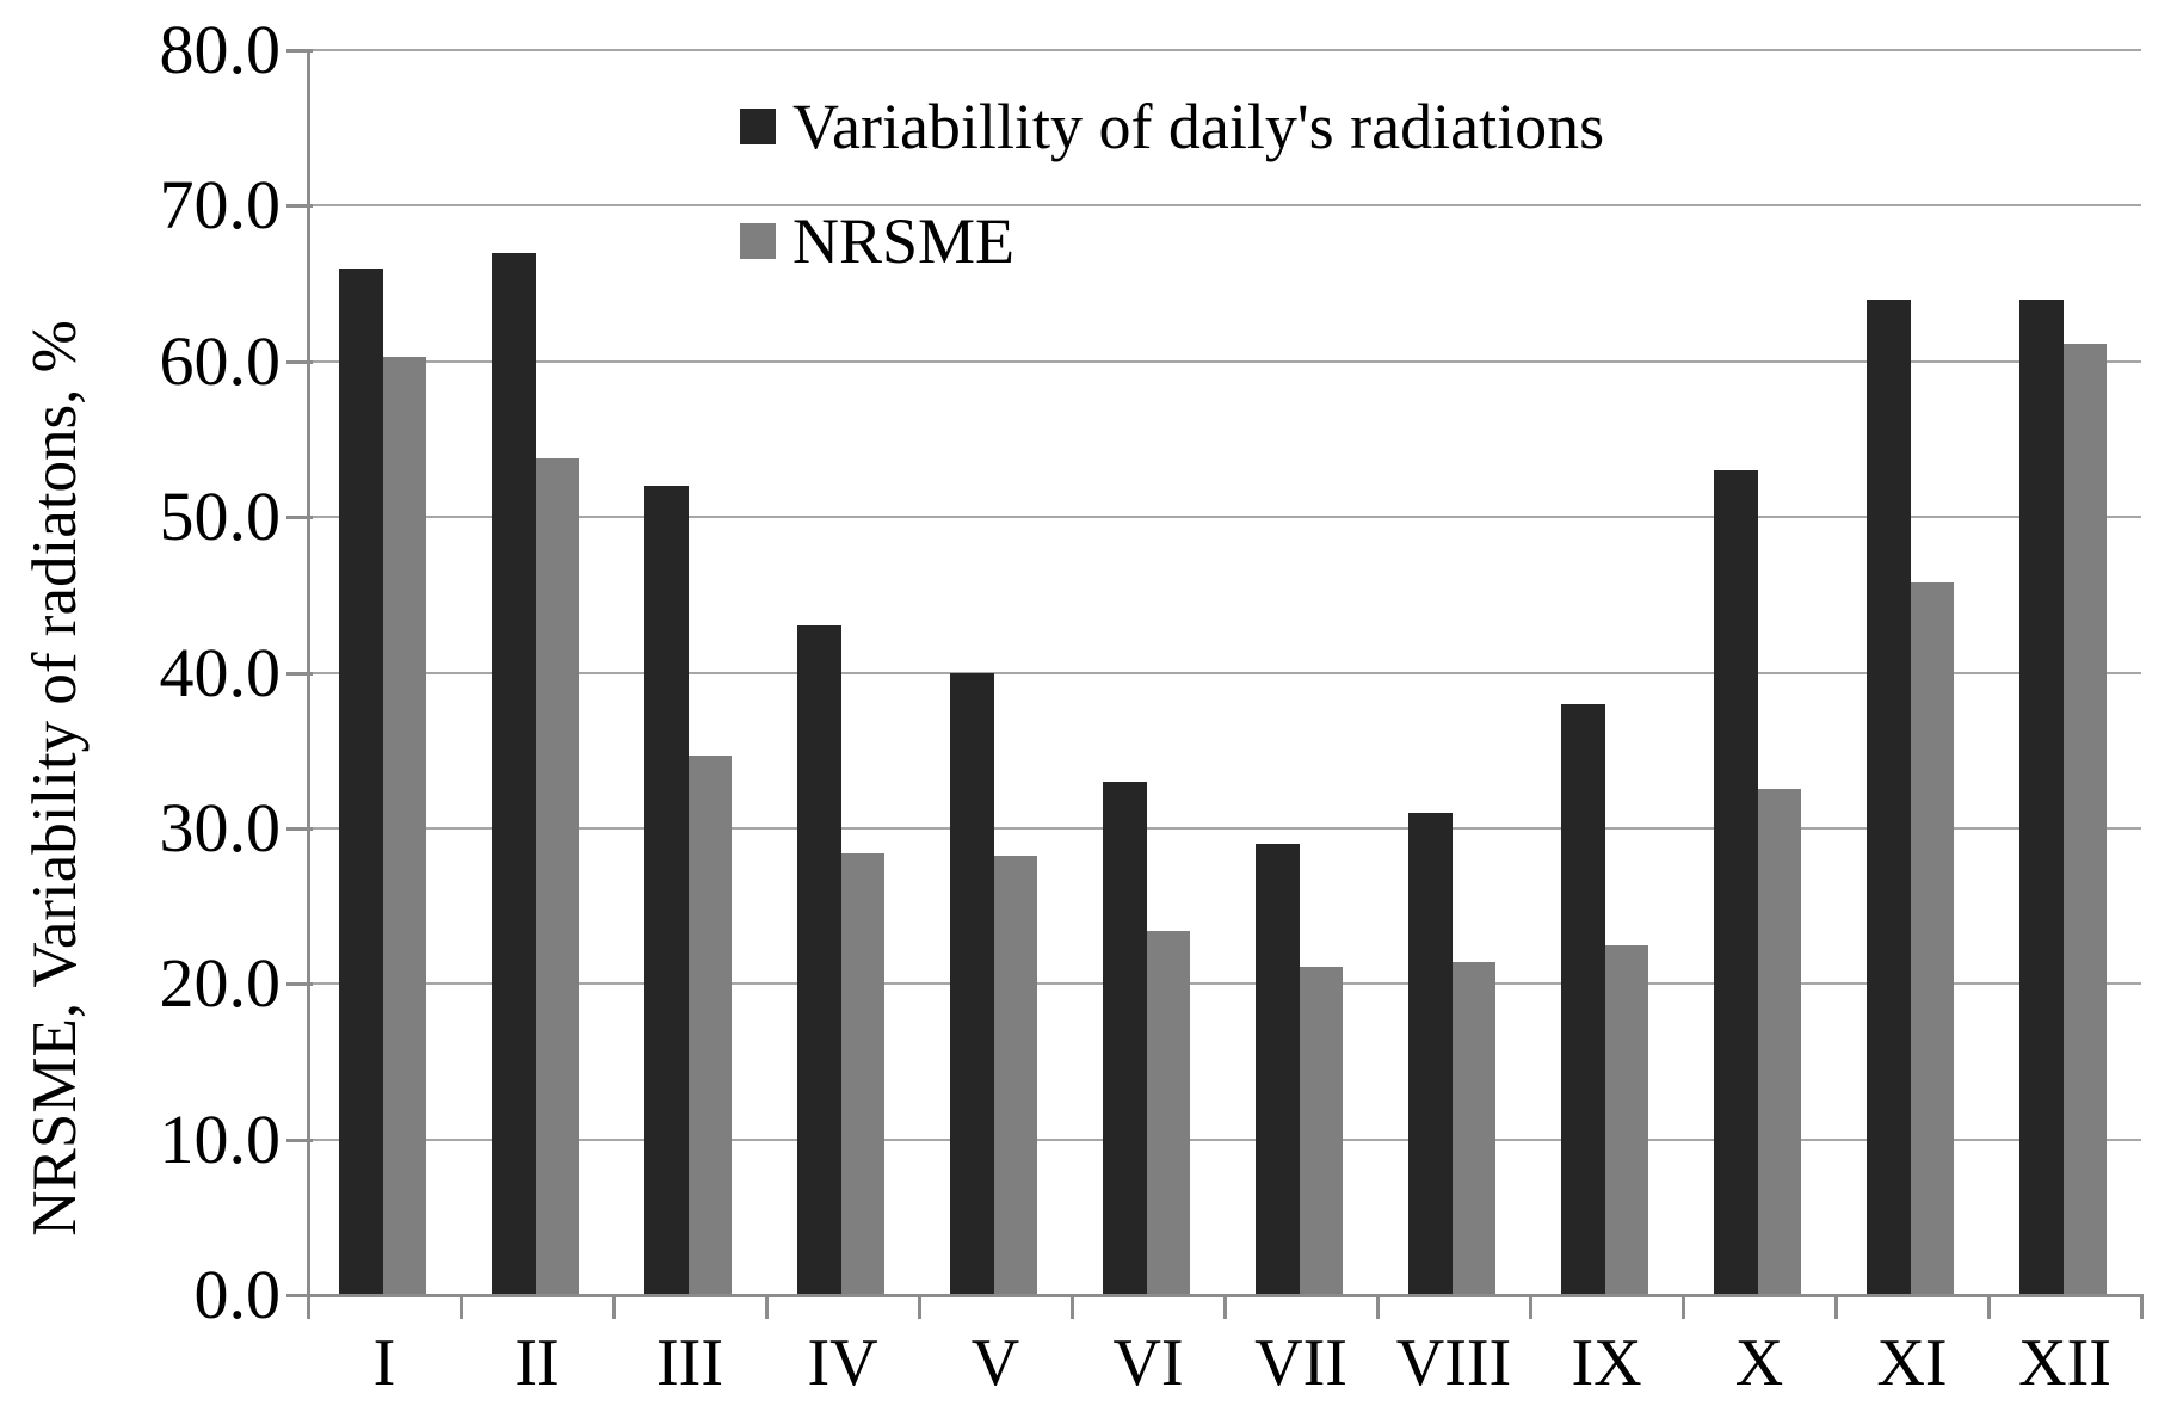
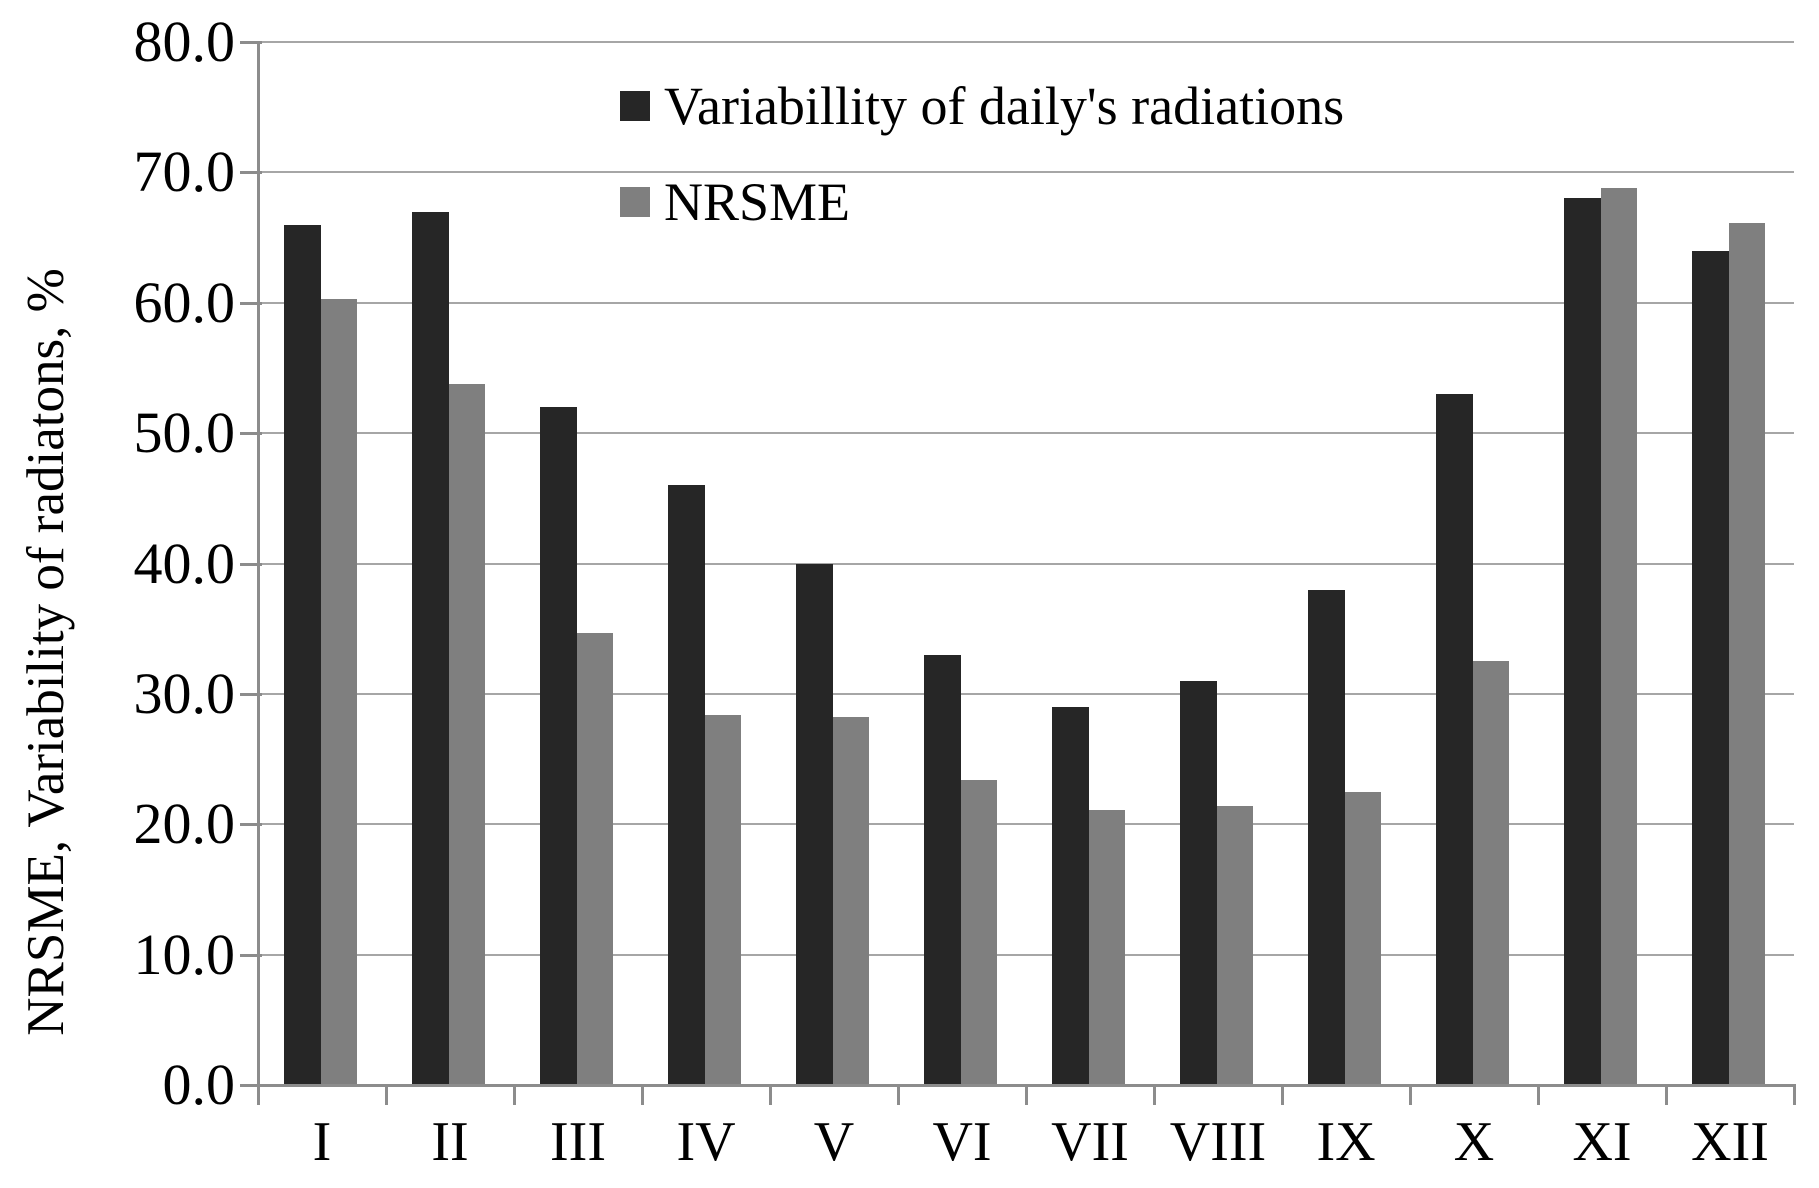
Variabillity of daily's radiations/IV: 43 -> 46
Variabillity of daily's radiations/XI: 64 -> 68
NRSME/XI: 45.8 -> 68.8
NRSME/XII: 61.1 -> 66.1
